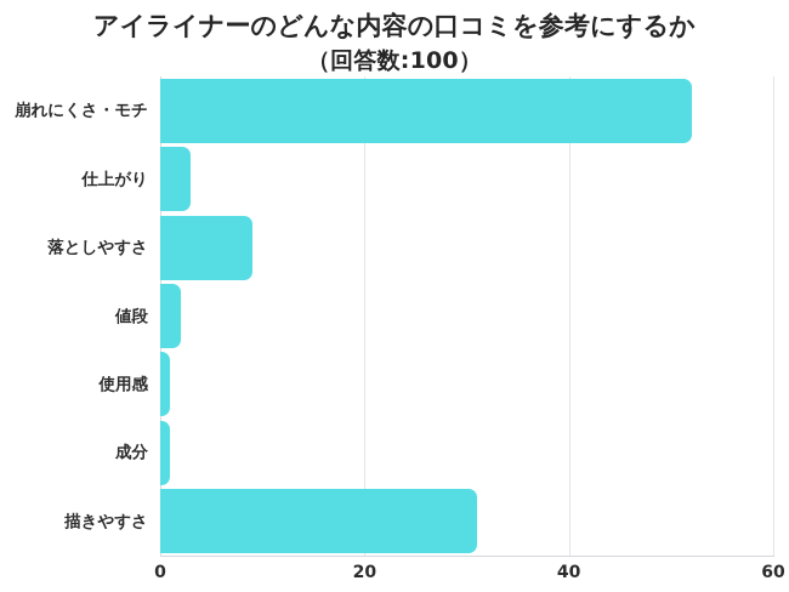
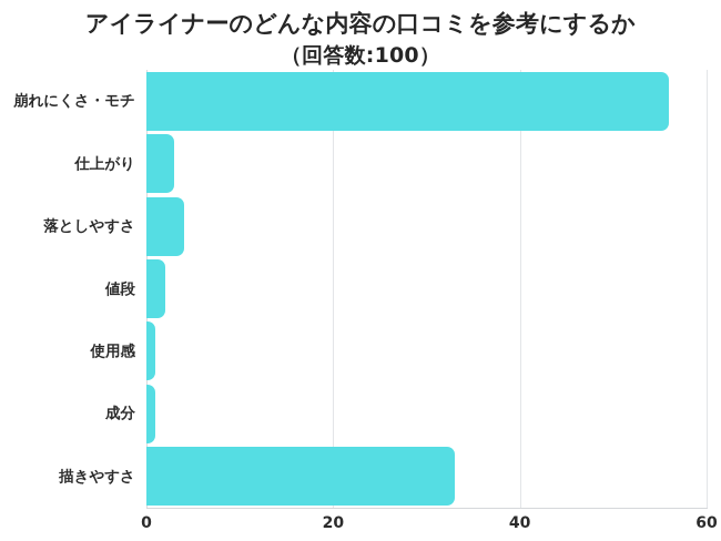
崩れにくさ・モチ: 52 -> 56
落としやすさ: 9 -> 4
描きやすさ: 31 -> 33
